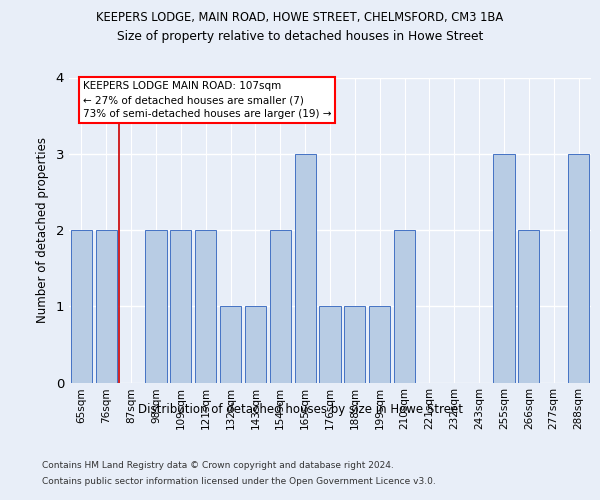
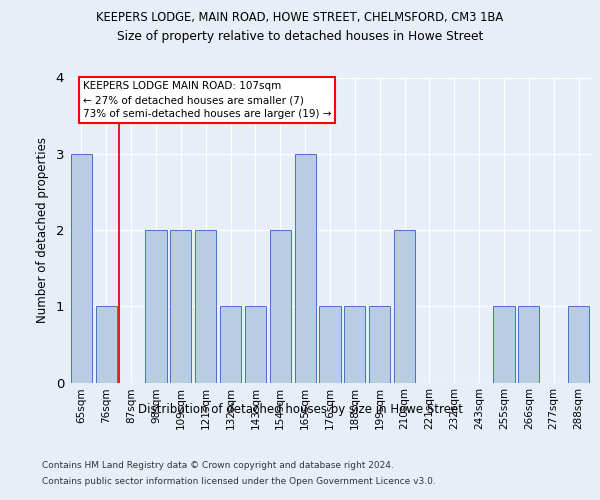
65sqm: 2 -> 3
76sqm: 2 -> 1
255sqm: 3 -> 1
266sqm: 2 -> 1
288sqm: 3 -> 1
